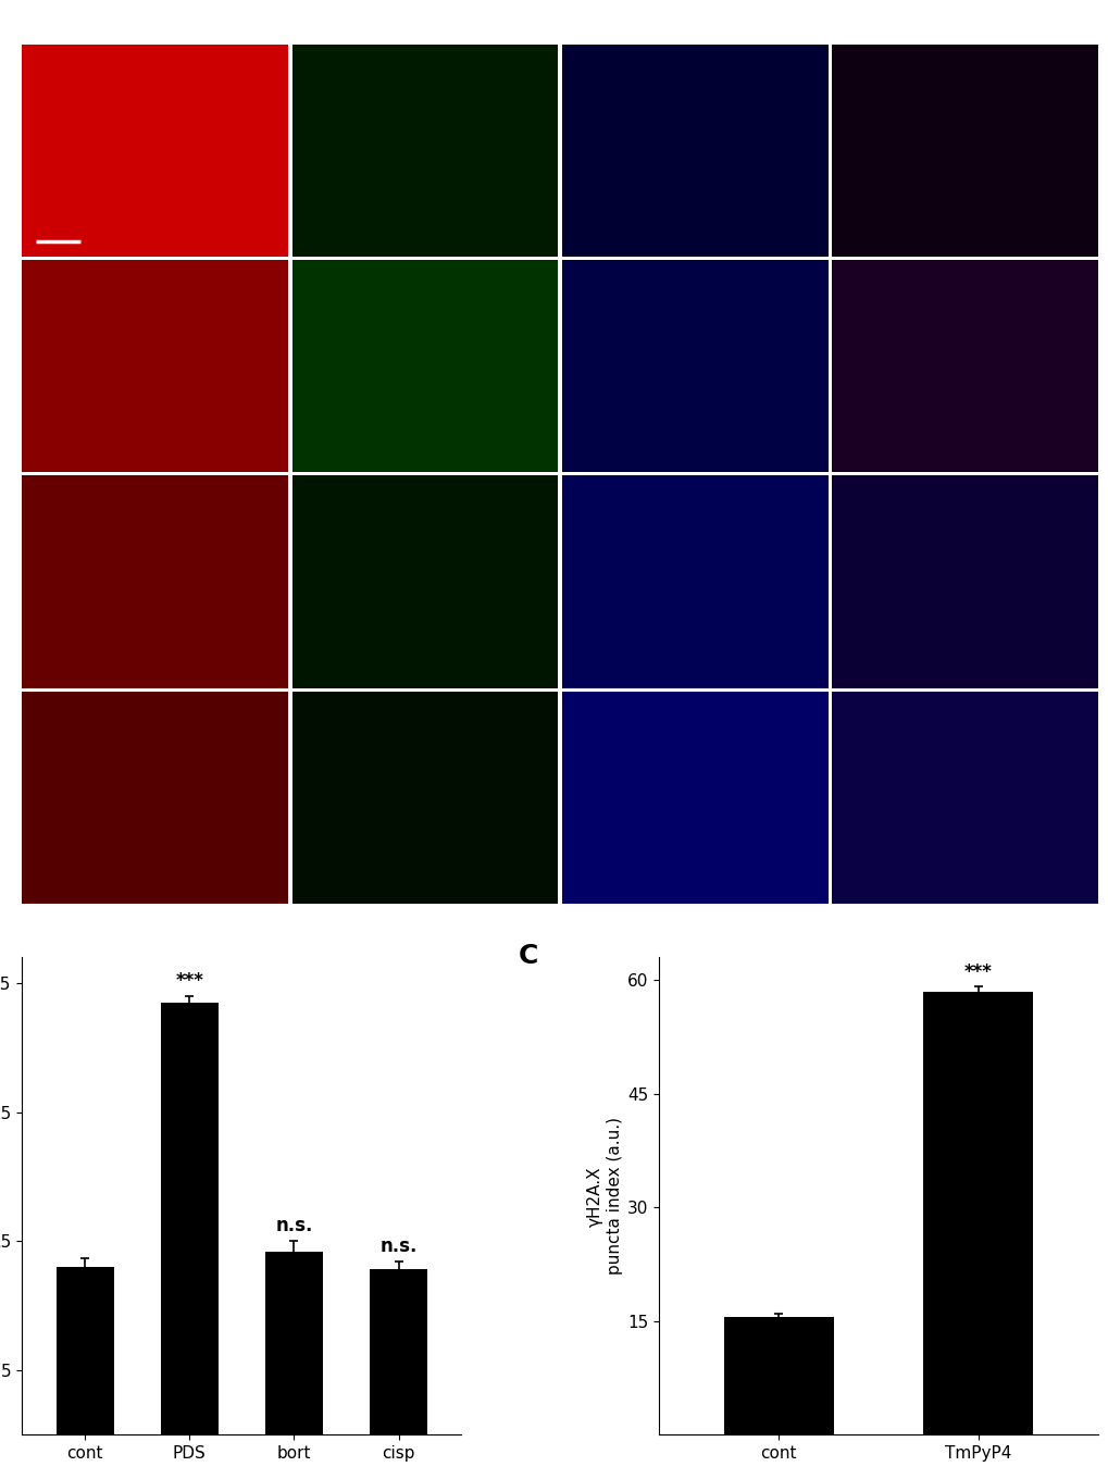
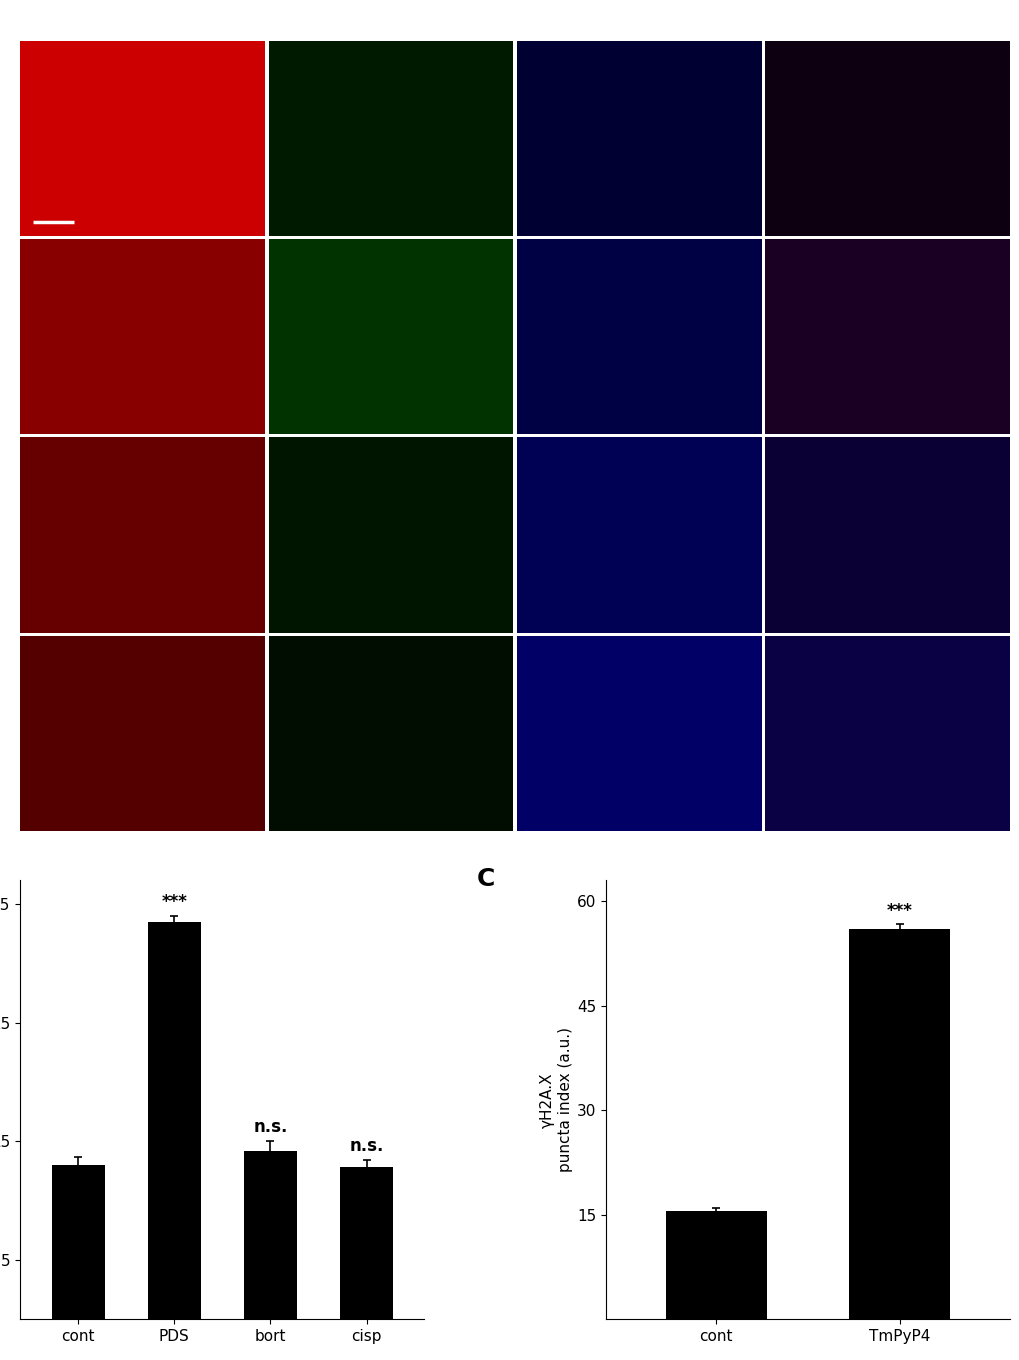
TmPyP4: 58.4 -> 56.0
